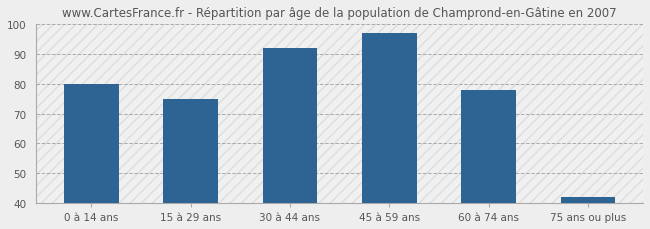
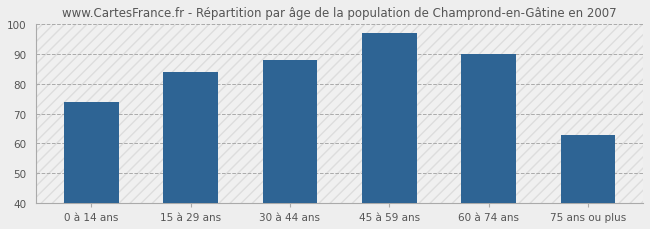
0 à 14 ans: 80 -> 74
15 à 29 ans: 75 -> 84
30 à 44 ans: 92 -> 88
60 à 74 ans: 78 -> 90
75 ans ou plus: 42 -> 63
